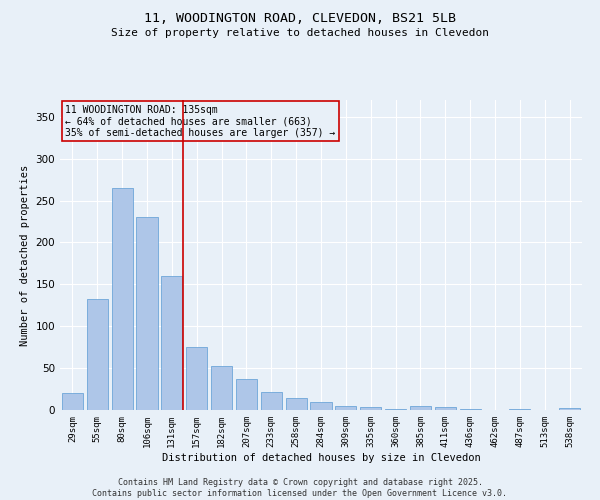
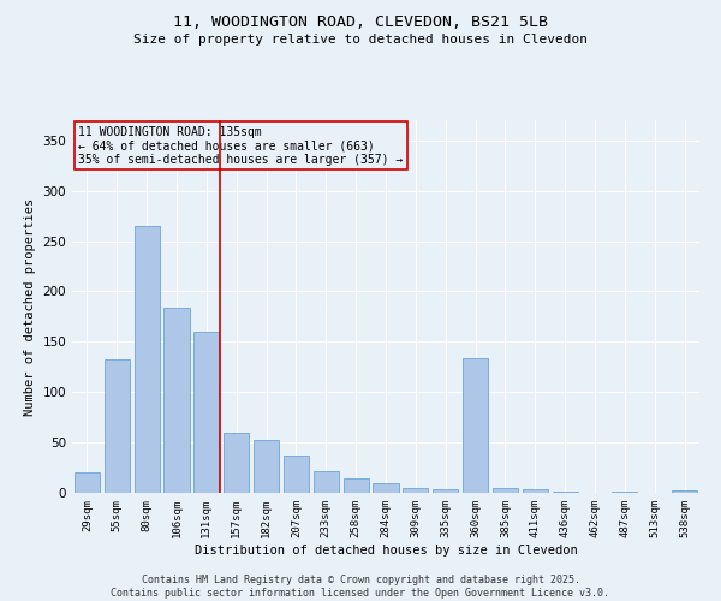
106sqm: 230 -> 184
157sqm: 75 -> 60
360sqm: 1 -> 134
